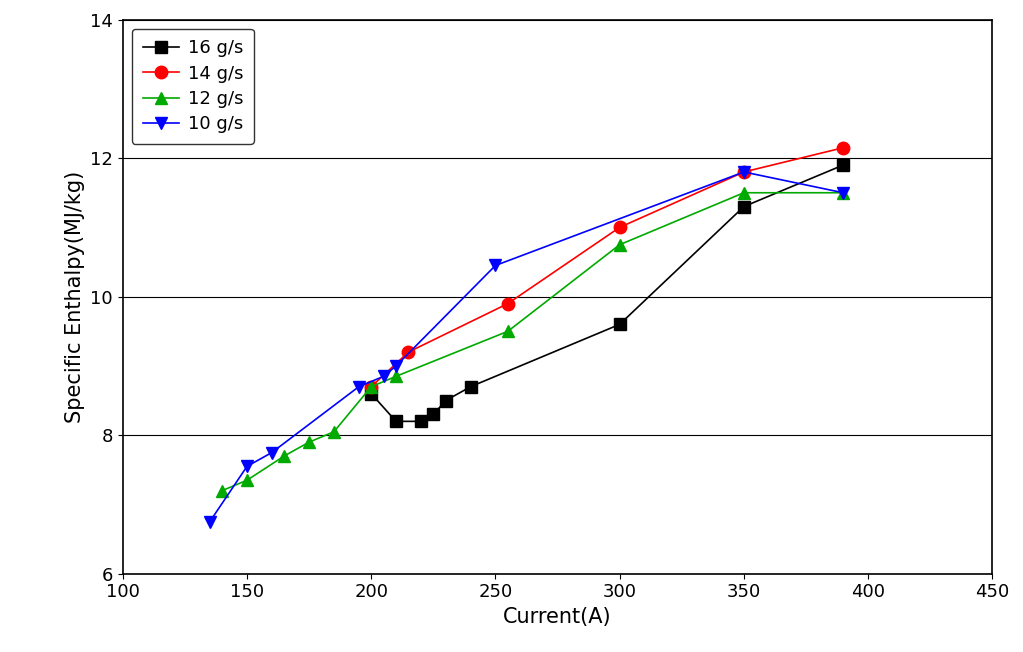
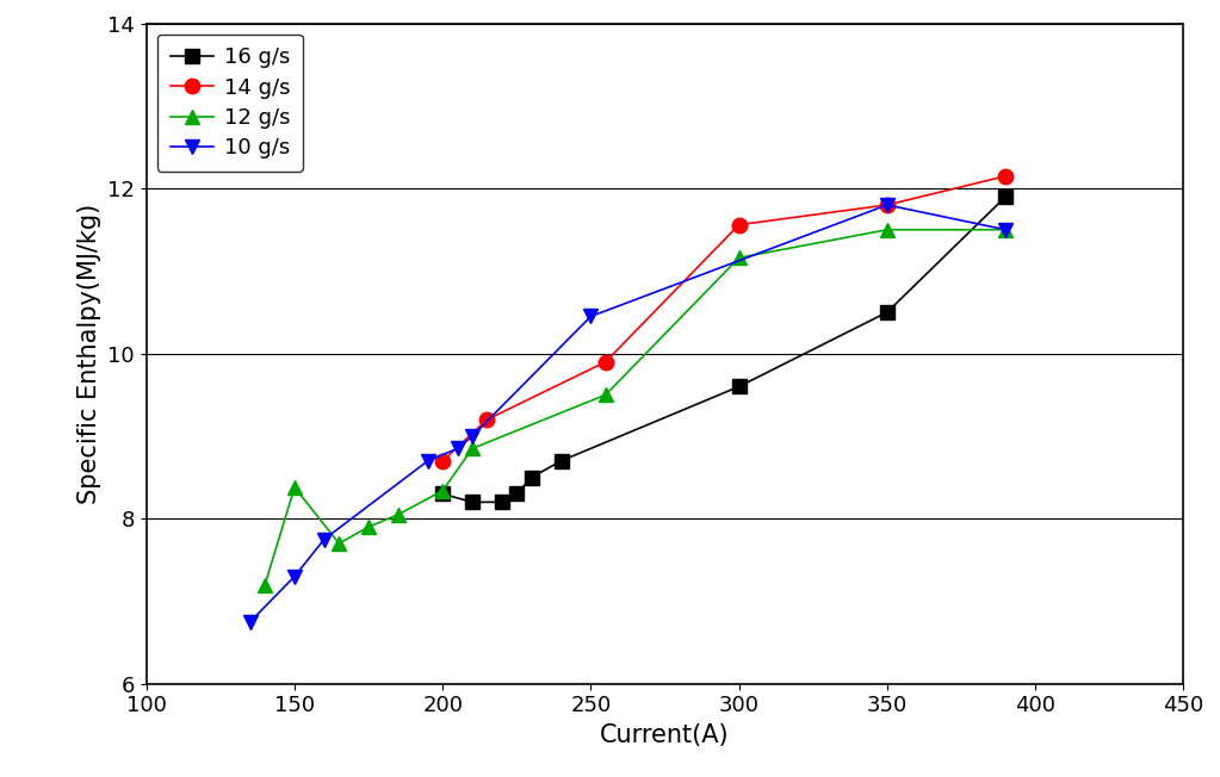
12 g/s/150: 7.35 -> 8.38
10 g/s/150: 7.55 -> 7.30
16 g/s/200: 8.6 -> 8.3
12 g/s/200: 8.70 -> 8.34
14 g/s/300: 11.00 -> 11.56
12 g/s/300: 10.75 -> 11.16
16 g/s/350: 11.3 -> 10.5
